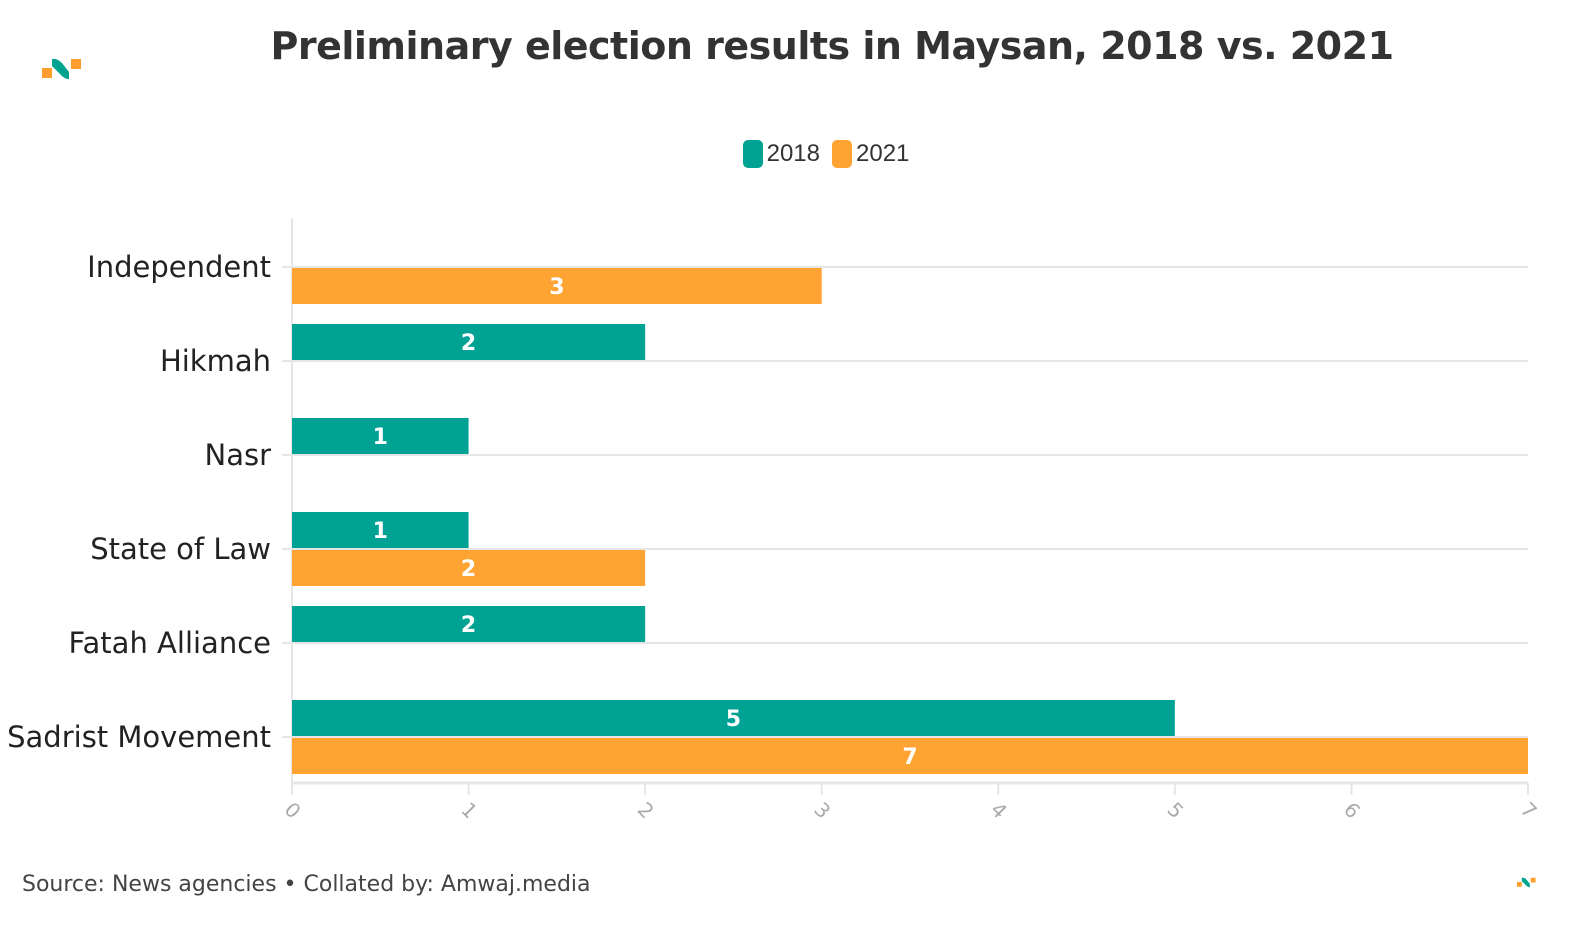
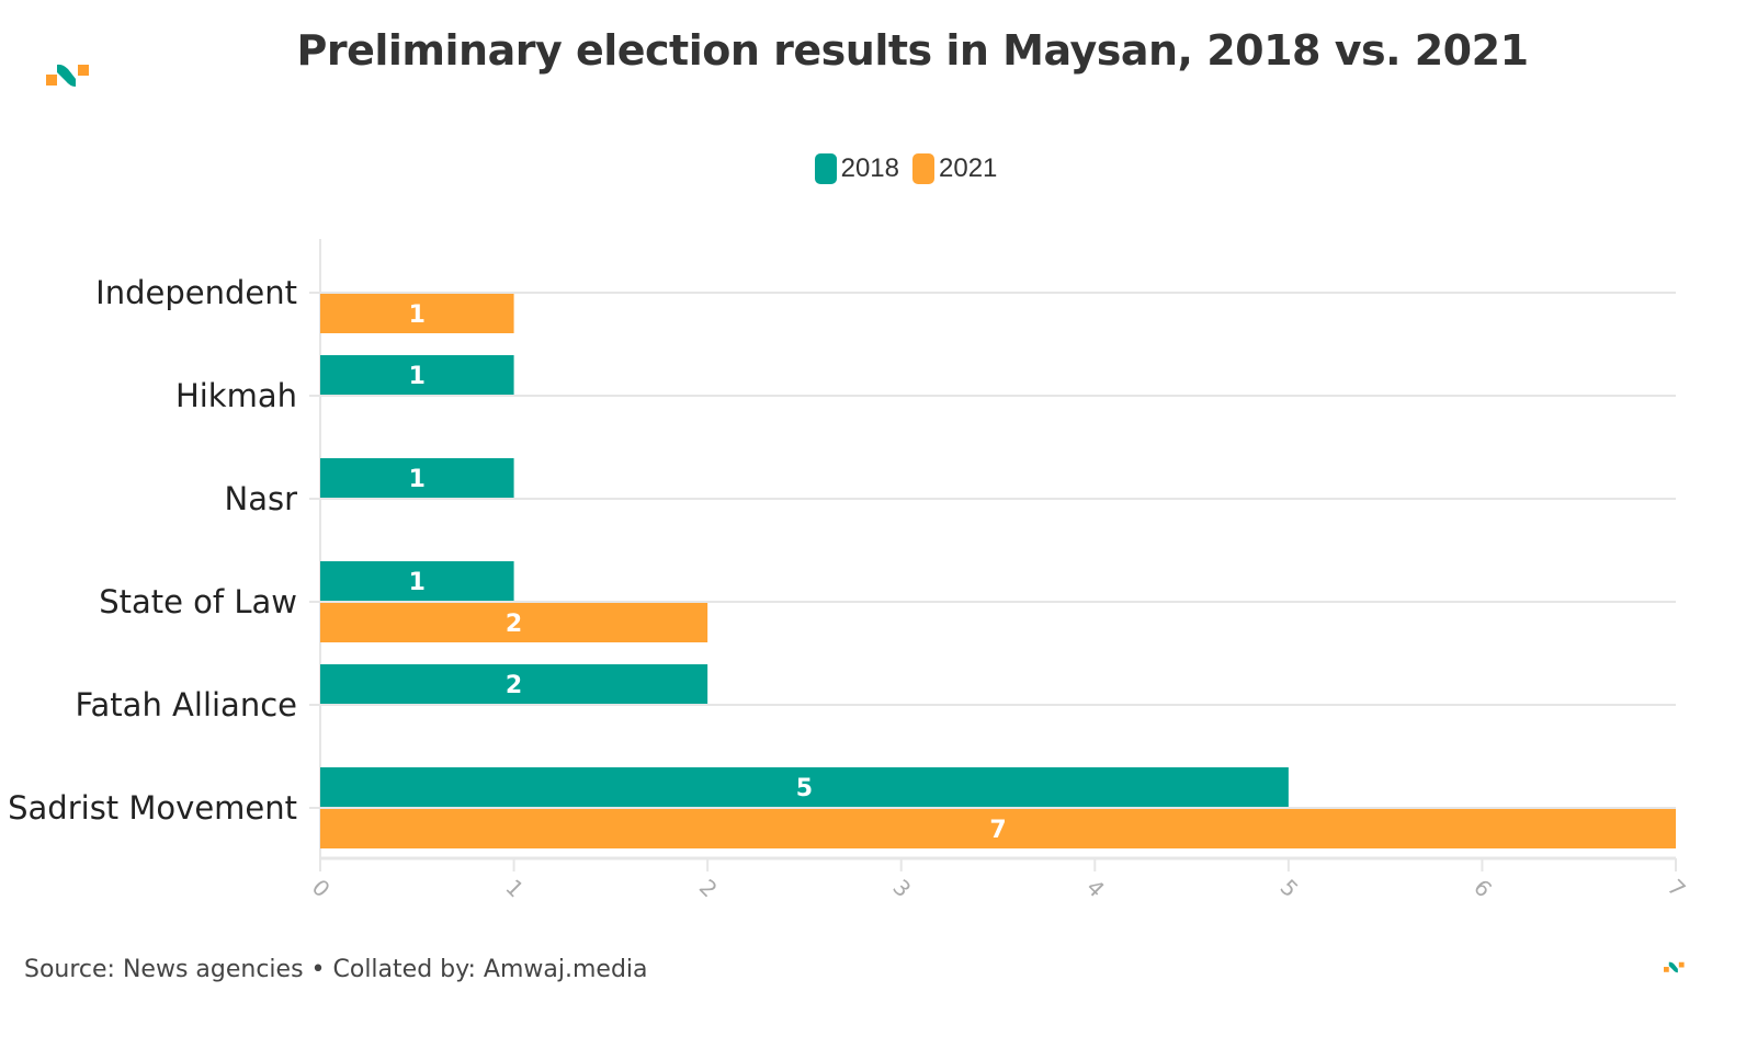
2021/Independent: 3 -> 1
2018/Hikmah: 2 -> 1
